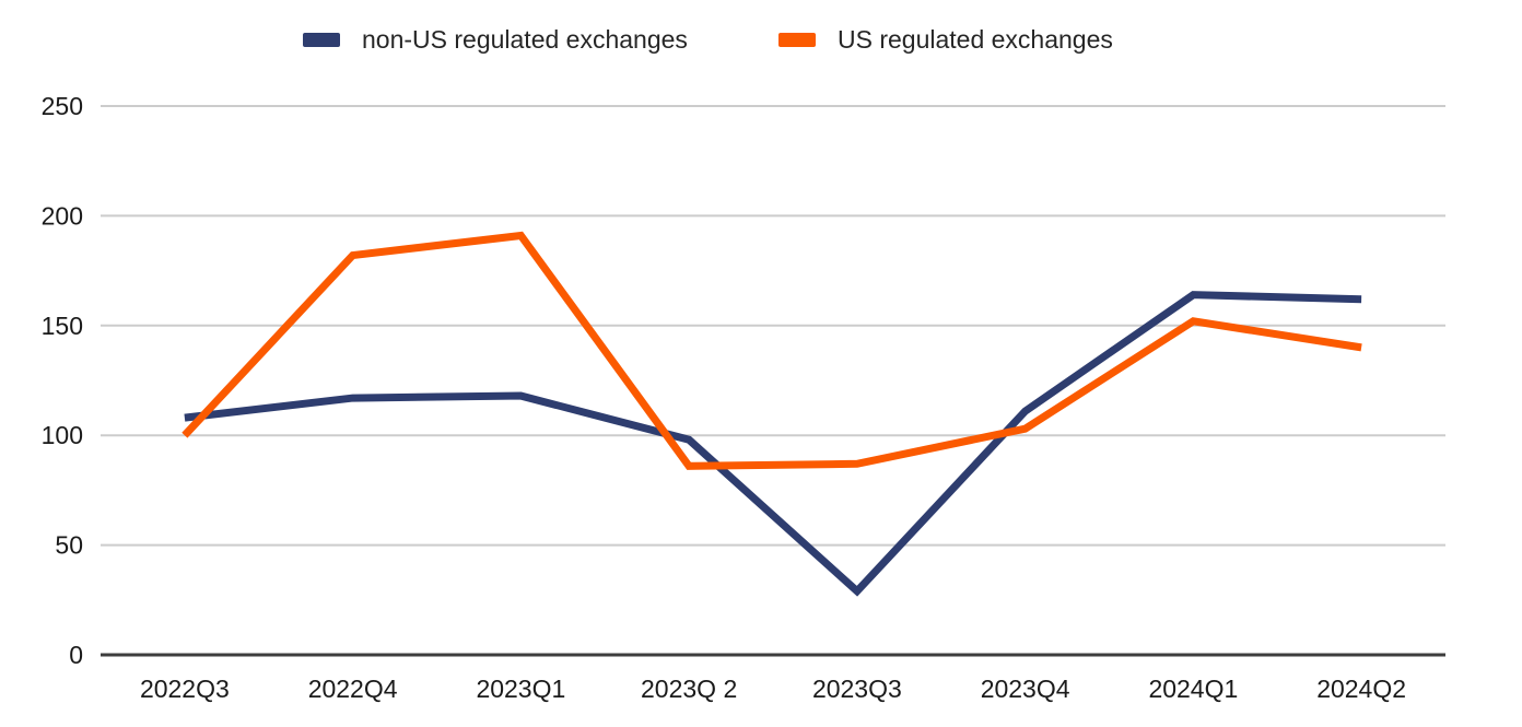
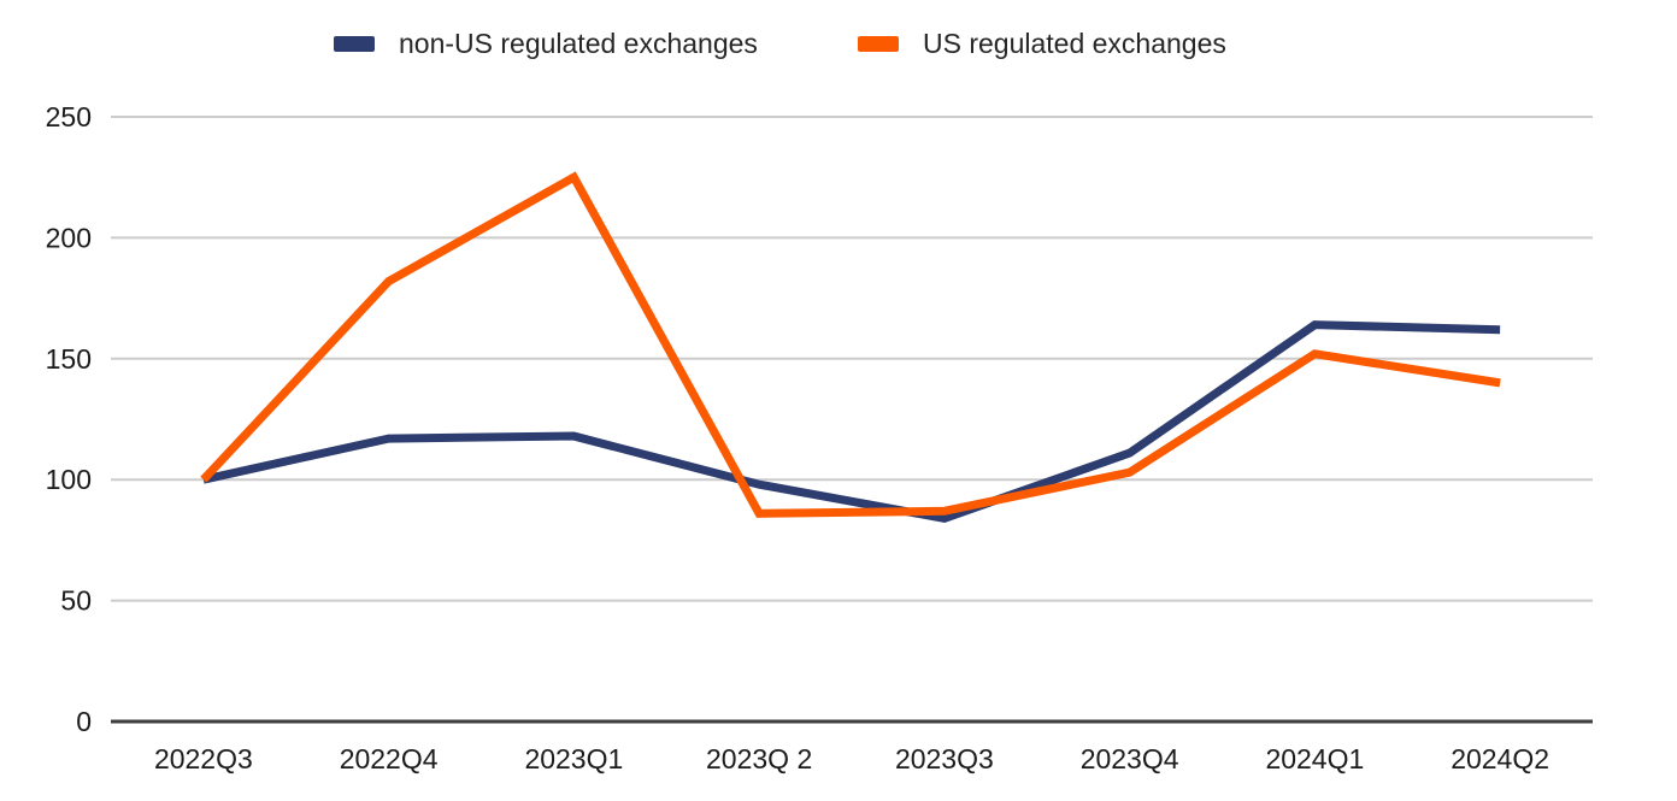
non-US regulated exchanges/2022Q3: 108 -> 100
US regulated exchanges/2023Q1: 191 -> 225
non-US regulated exchanges/2023Q3: 29 -> 84
